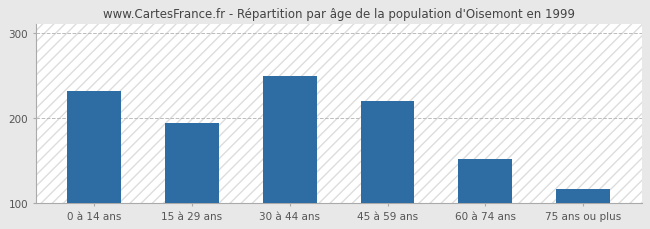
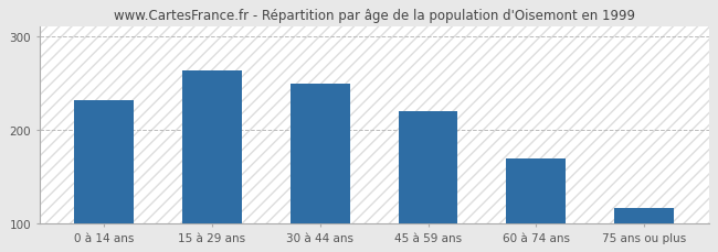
15 à 29 ans: 194 -> 263
60 à 74 ans: 152 -> 169
